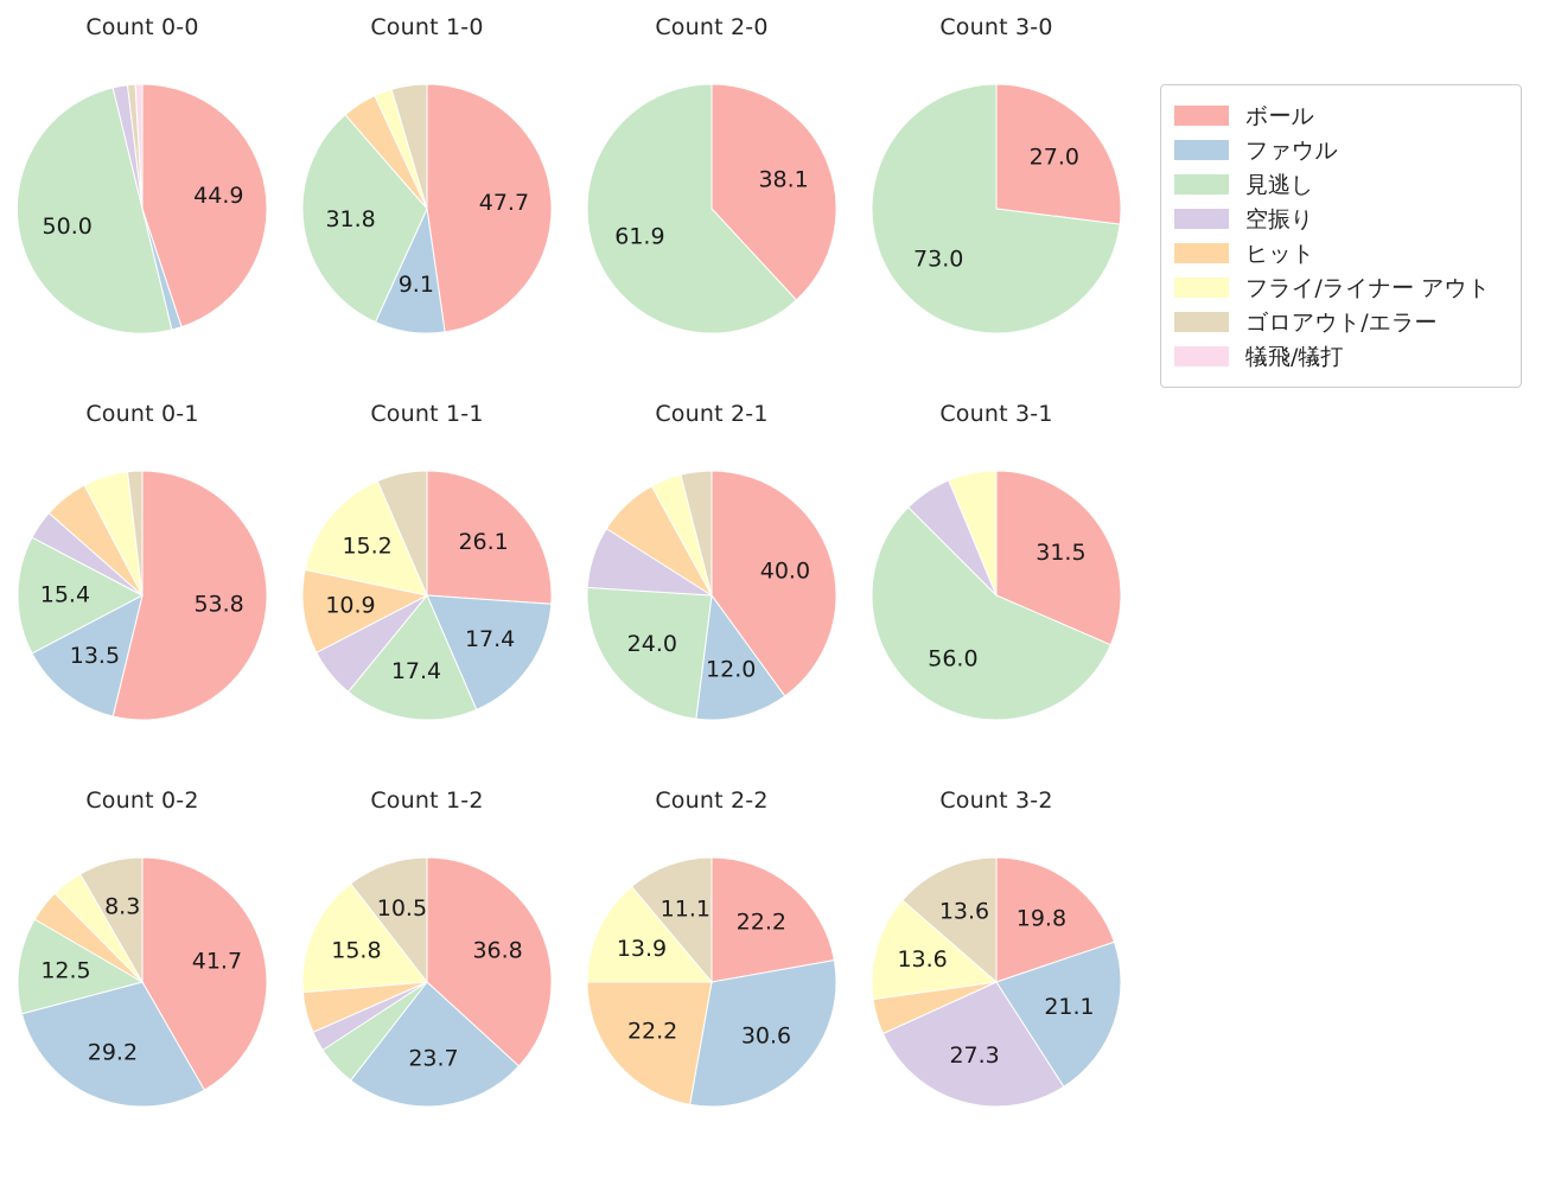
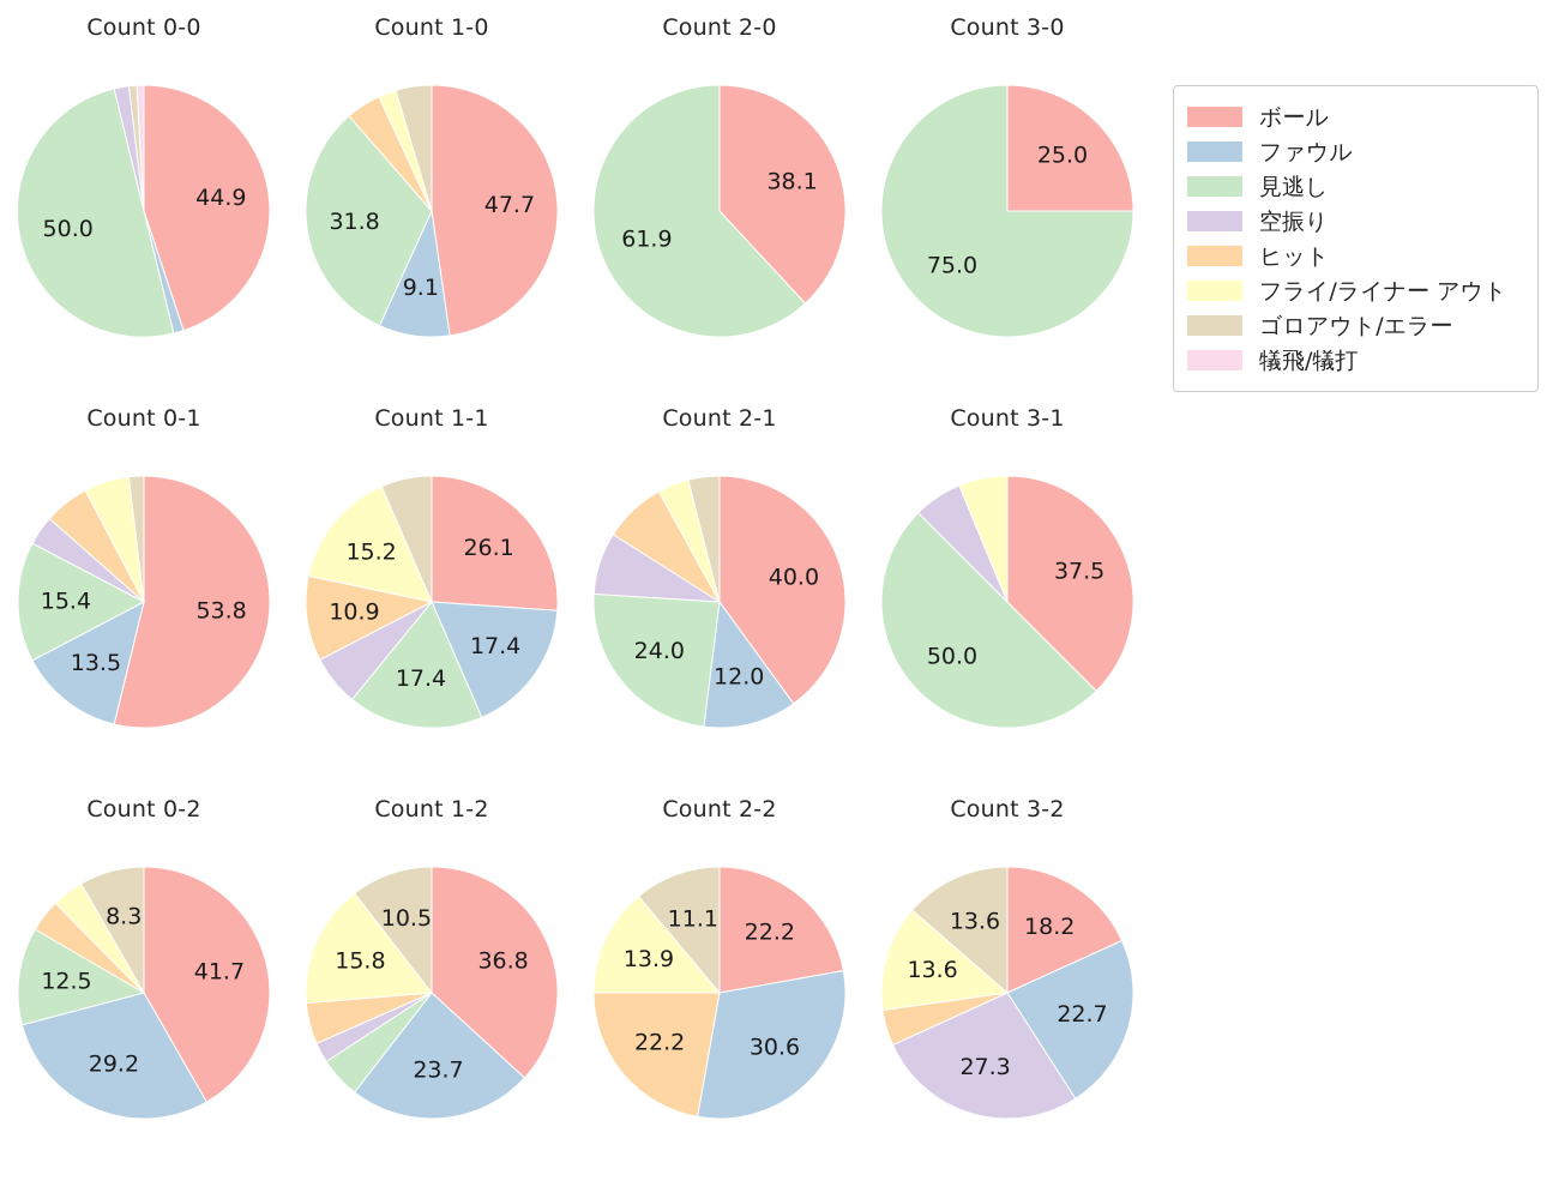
Count 3-0/ボール: 27.0 -> 25.0
Count 3-0/見逃し: 73.0 -> 75.0
Count 3-1/ボール: 31.5 -> 37.5
Count 3-1/見逃し: 56.0 -> 50.0
Count 3-2/ボール: 19.8 -> 18.2
Count 3-2/ファウル: 21.1 -> 22.7
